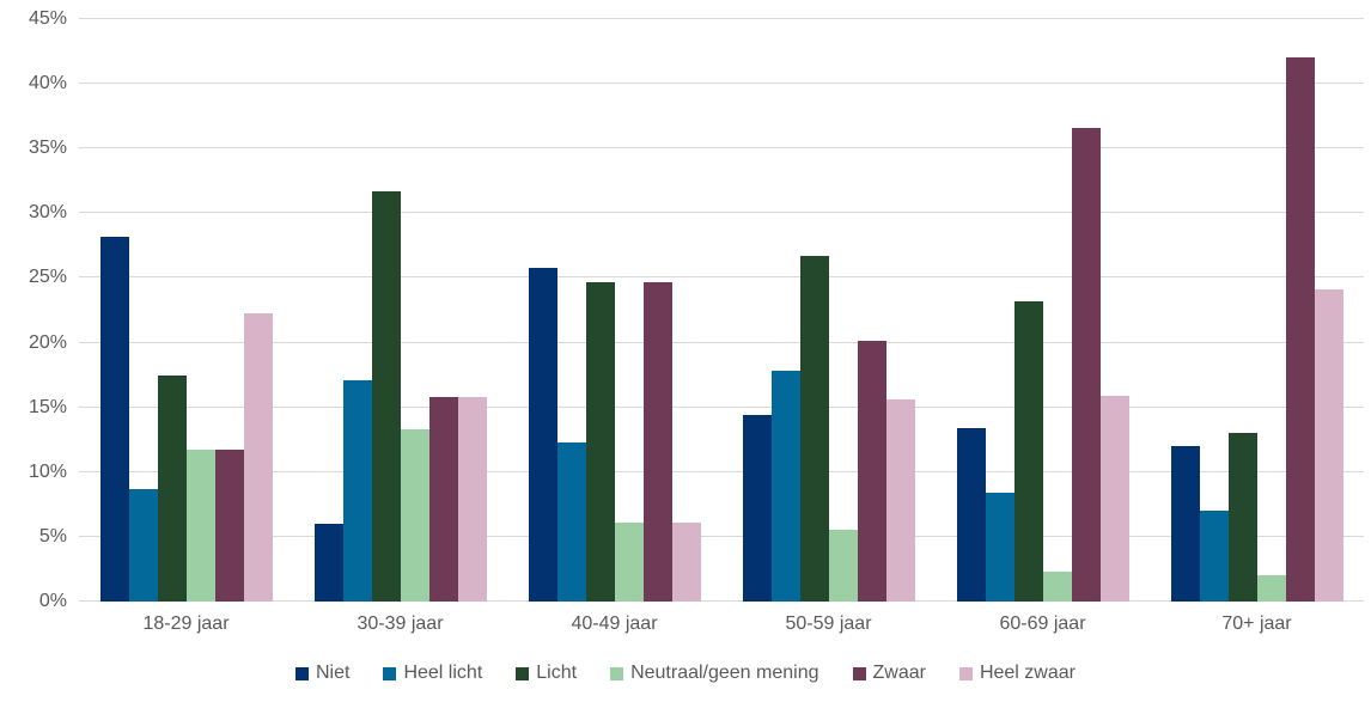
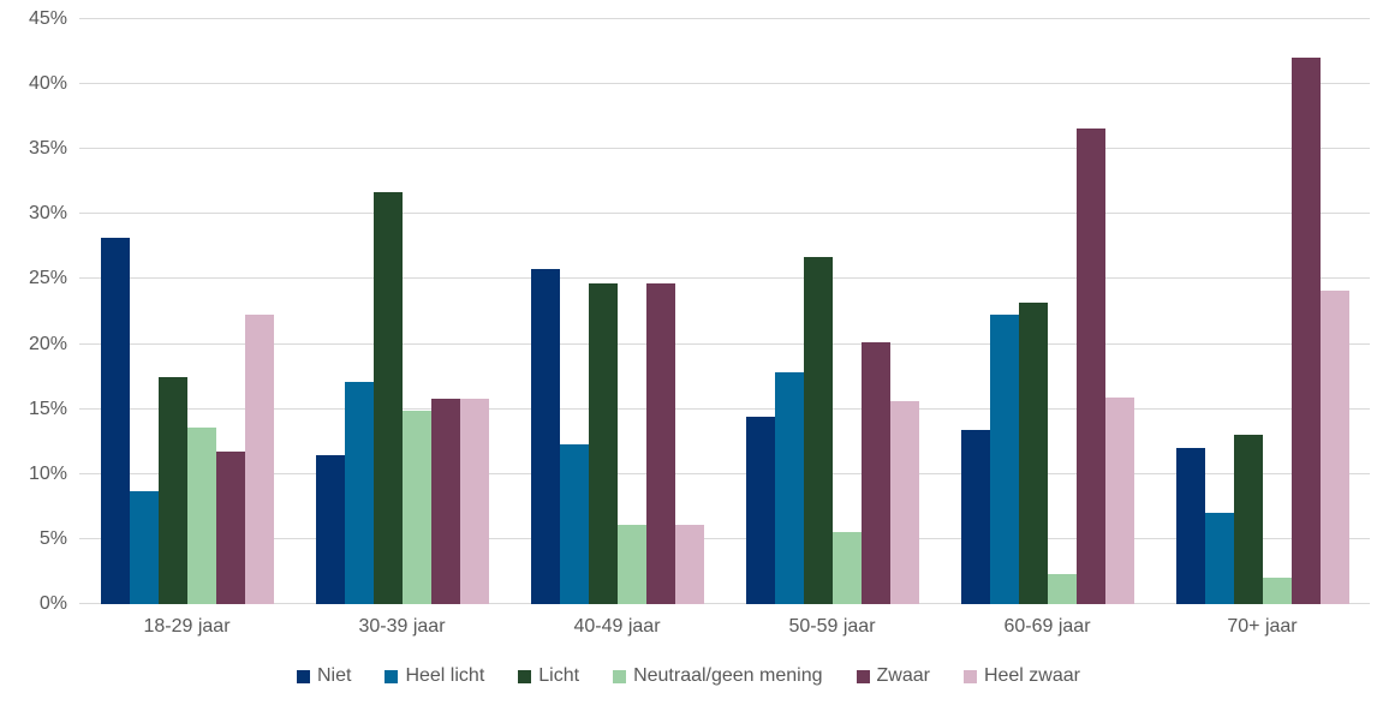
Neutraal/geen mening/18-29 jaar: 11.7% -> 13.6%
Niet/30-39 jaar: 6.0% -> 11.5%
Neutraal/geen mening/30-39 jaar: 13.3% -> 14.9%
Heel licht/60-69 jaar: 8.4% -> 22.3%
